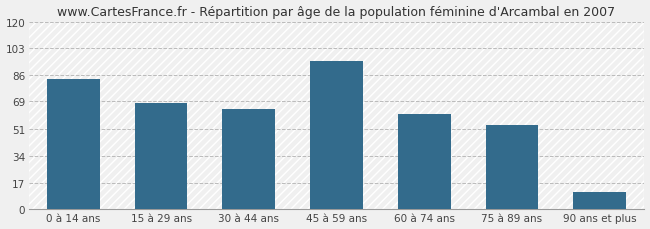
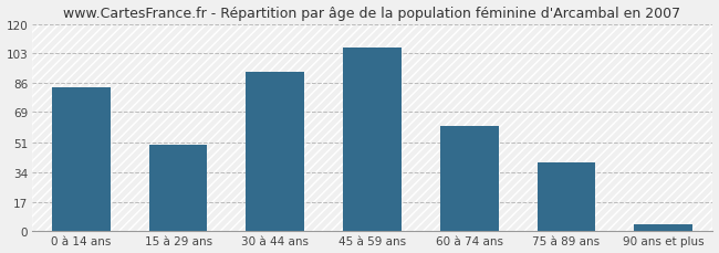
15 à 29 ans: 68 -> 50
30 à 44 ans: 64 -> 92
45 à 59 ans: 95 -> 106
75 à 89 ans: 54 -> 40
90 ans et plus: 11 -> 4
